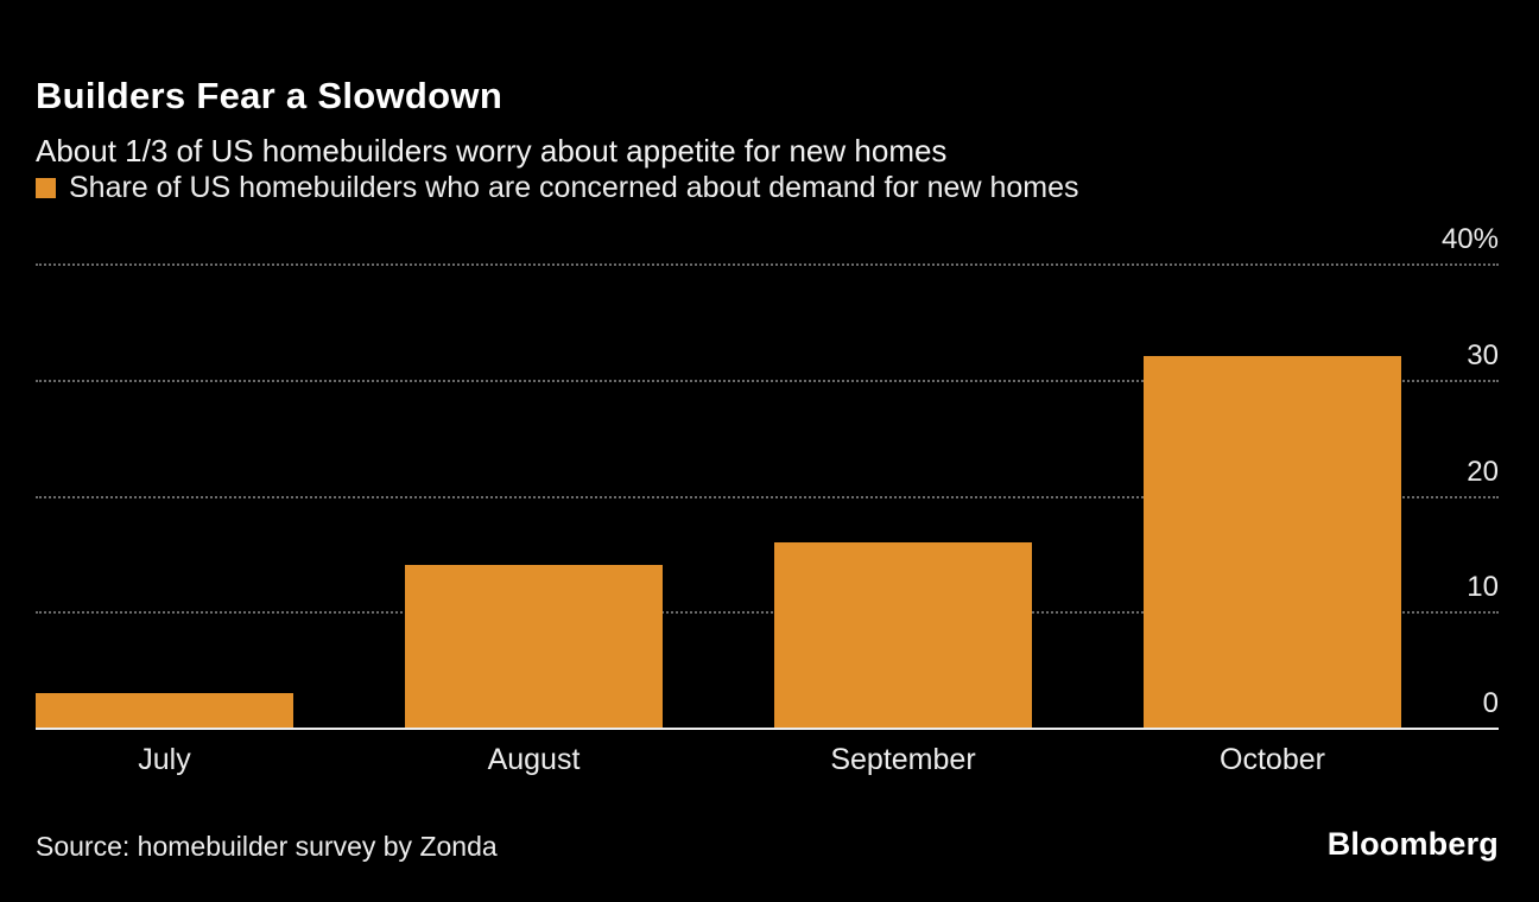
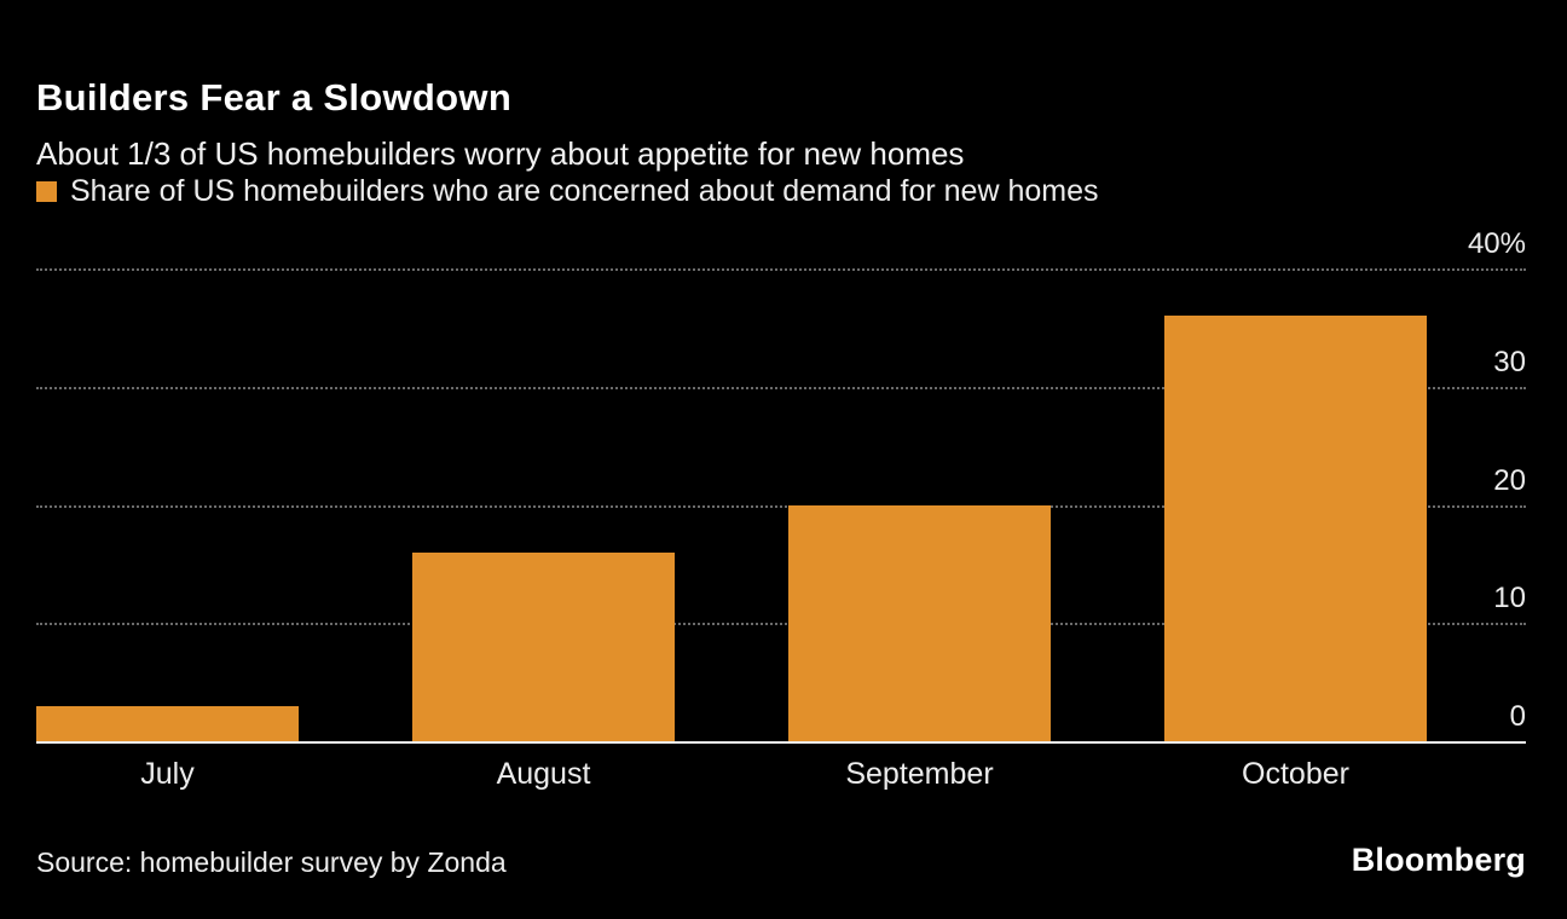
August: 14% -> 16%
September: 16% -> 20%
October: 32% -> 36%
